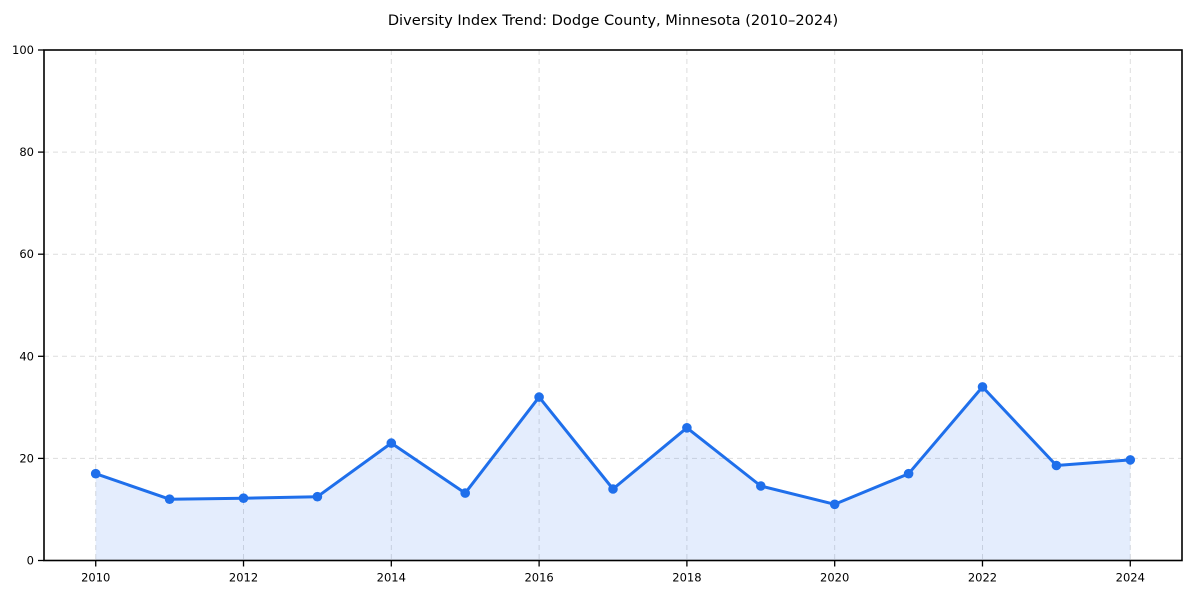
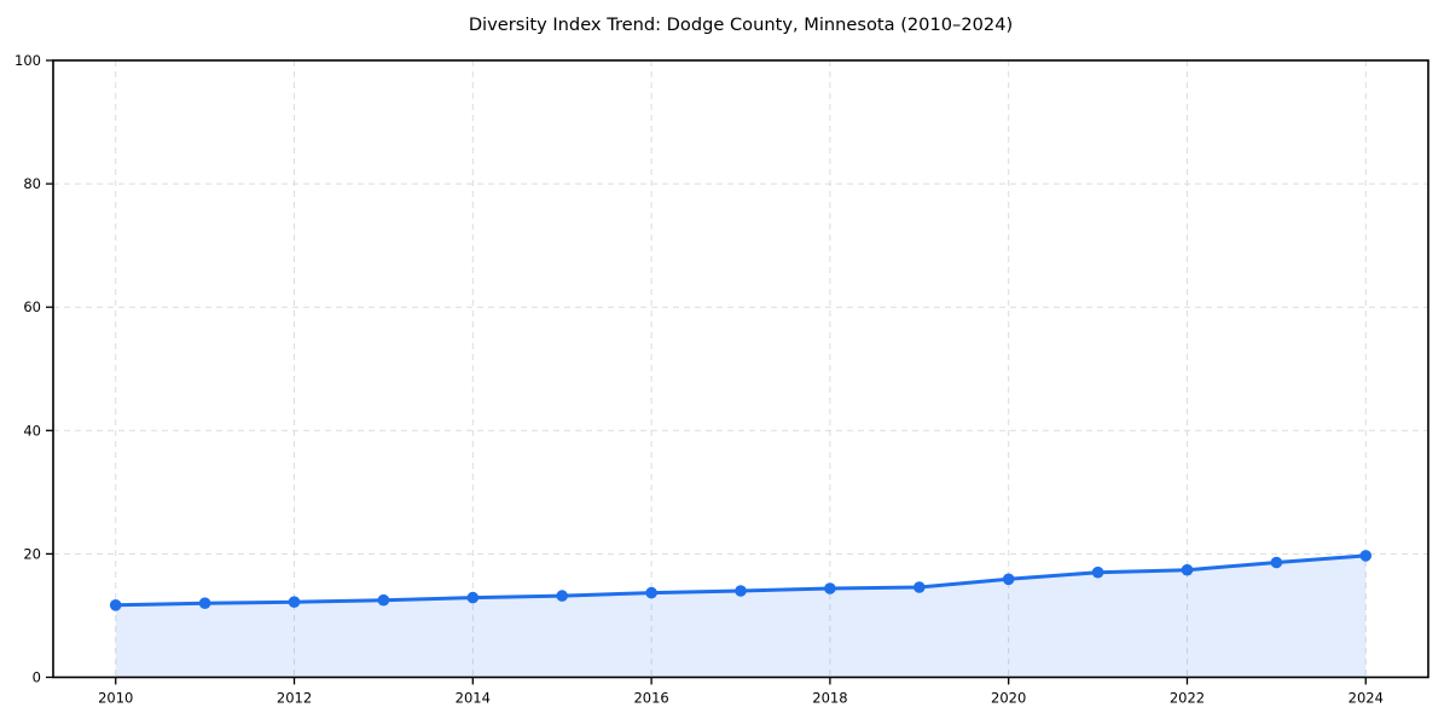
2010: 17 -> 12
2014: 23 -> 13
2016: 32 -> 14
2018: 26 -> 14
2020: 11 -> 16
2022: 34 -> 17
